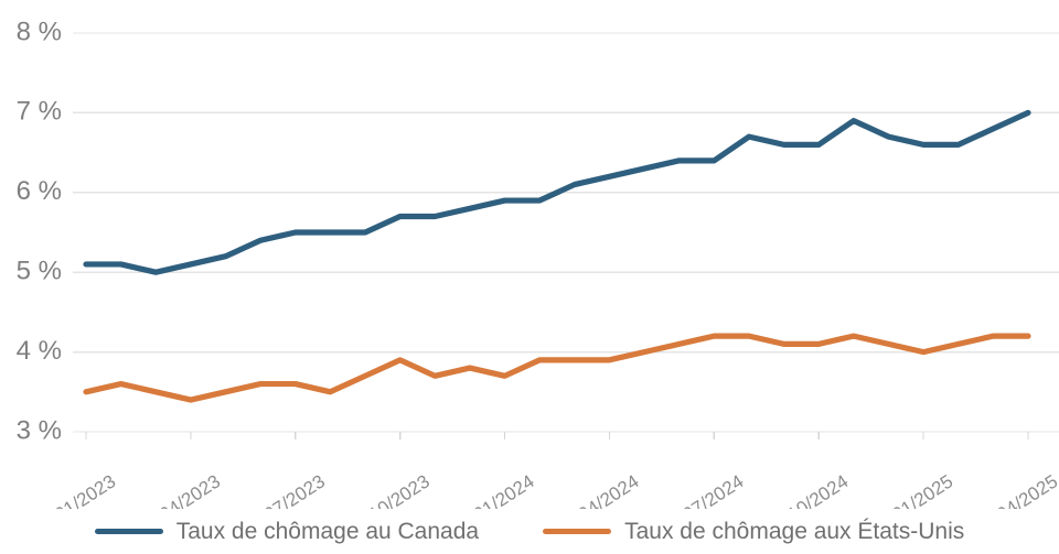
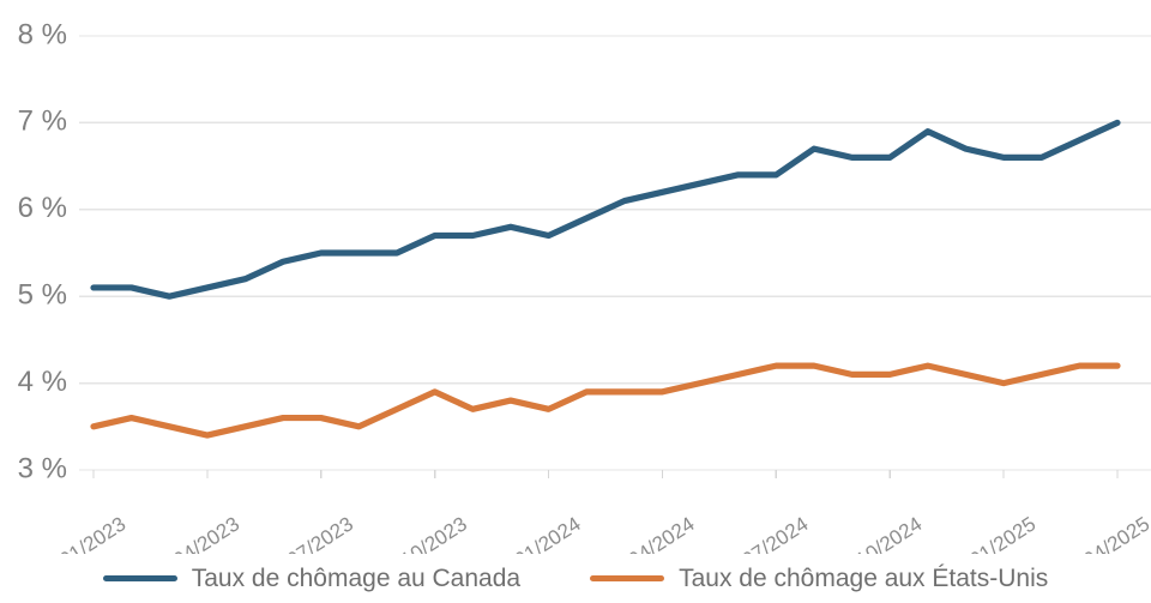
Taux de chômage au Canada/01/2024: 5.9% -> 5.7%
